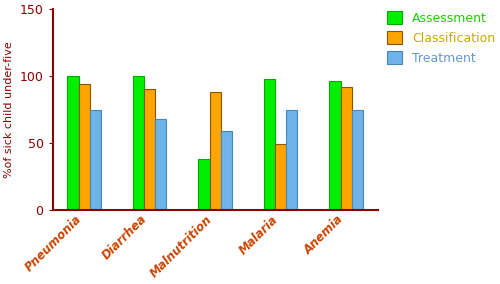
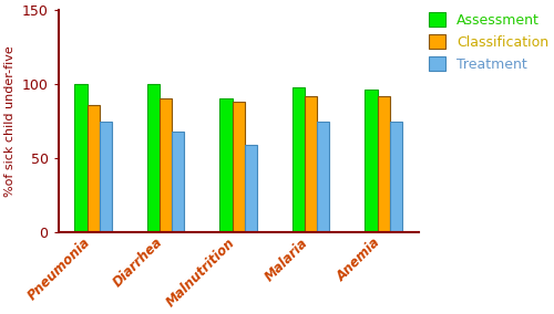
Classification/Pneumonia: 94 -> 86
Assessment/Malnutrition: 38 -> 90
Classification/Malaria: 49 -> 92
